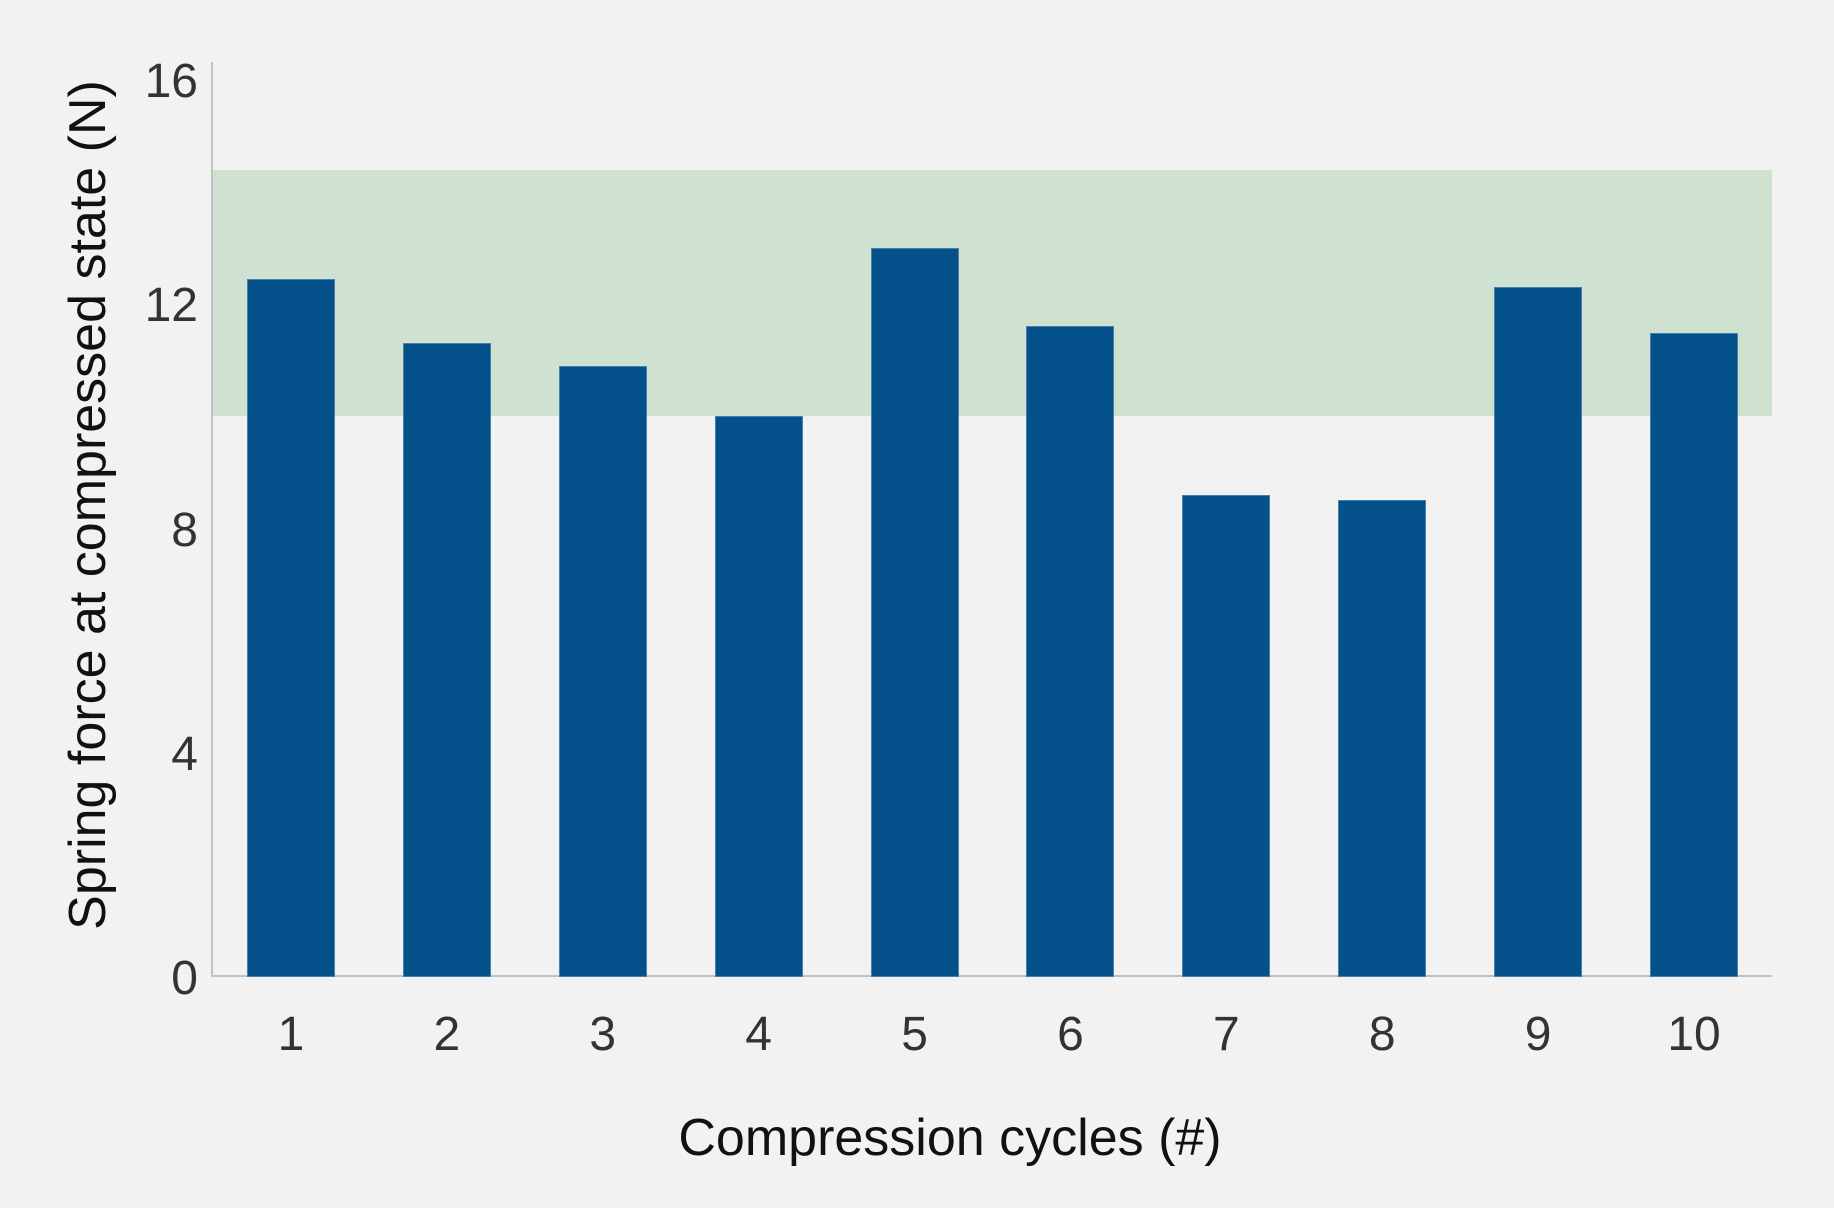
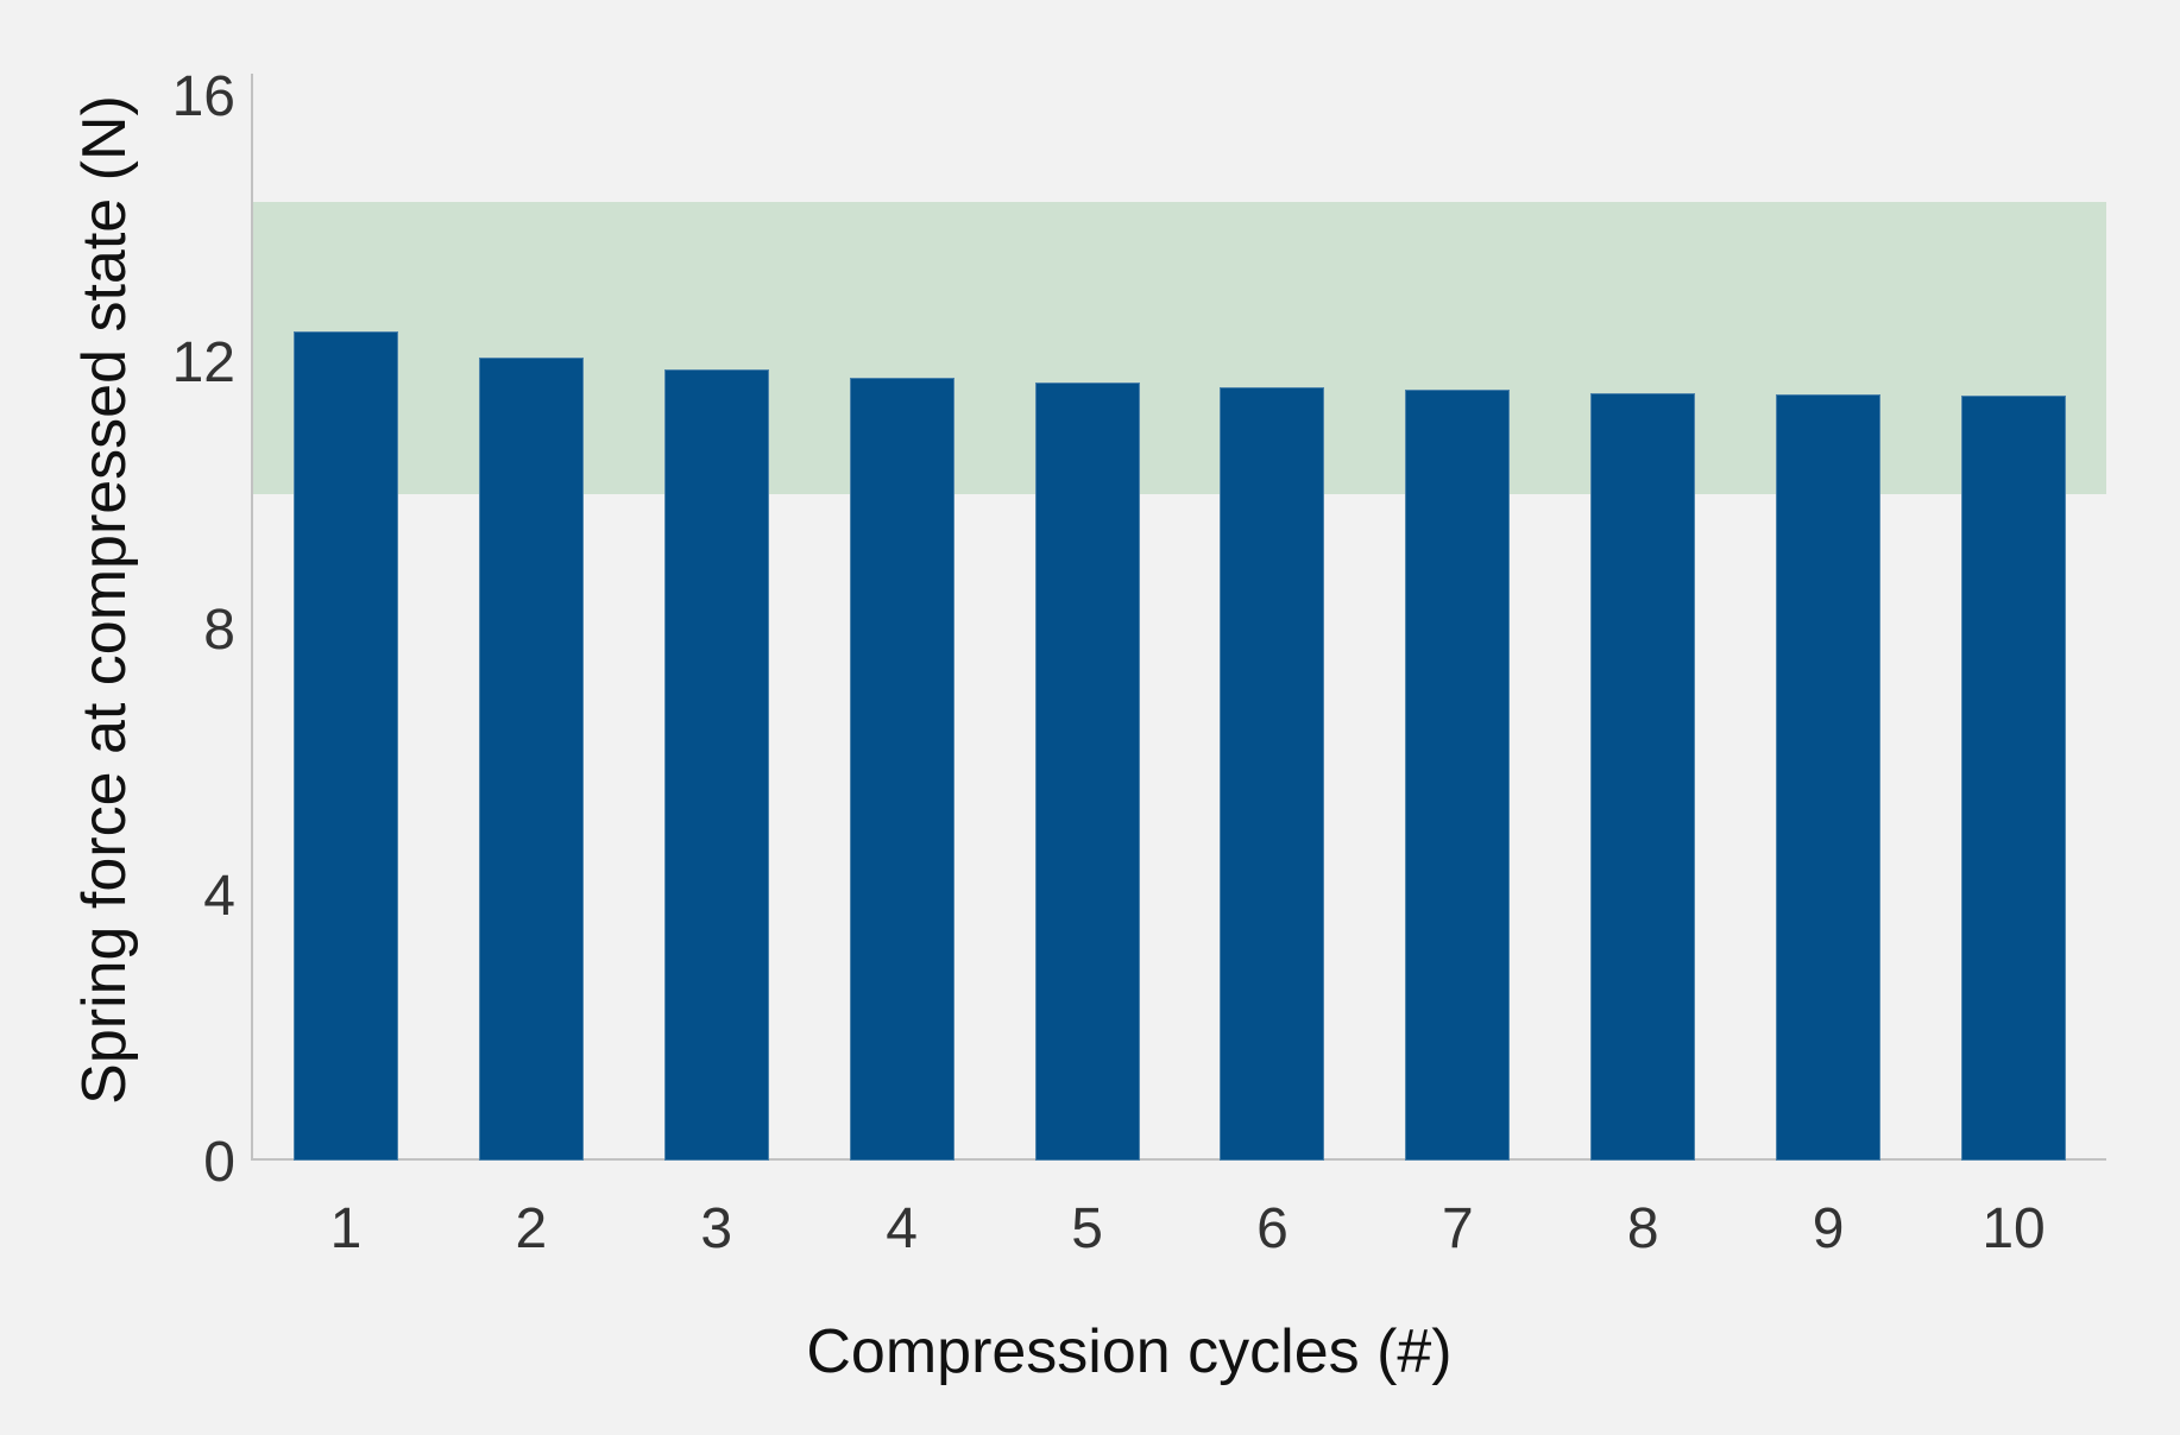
2: 11.3 -> 12.1
3: 10.9 -> 11.9
4: 10.0 -> 11.8
5: 13.0 -> 11.7
7: 8.6 -> 11.6
8: 8.5 -> 11.5
9: 12.3 -> 11.5
